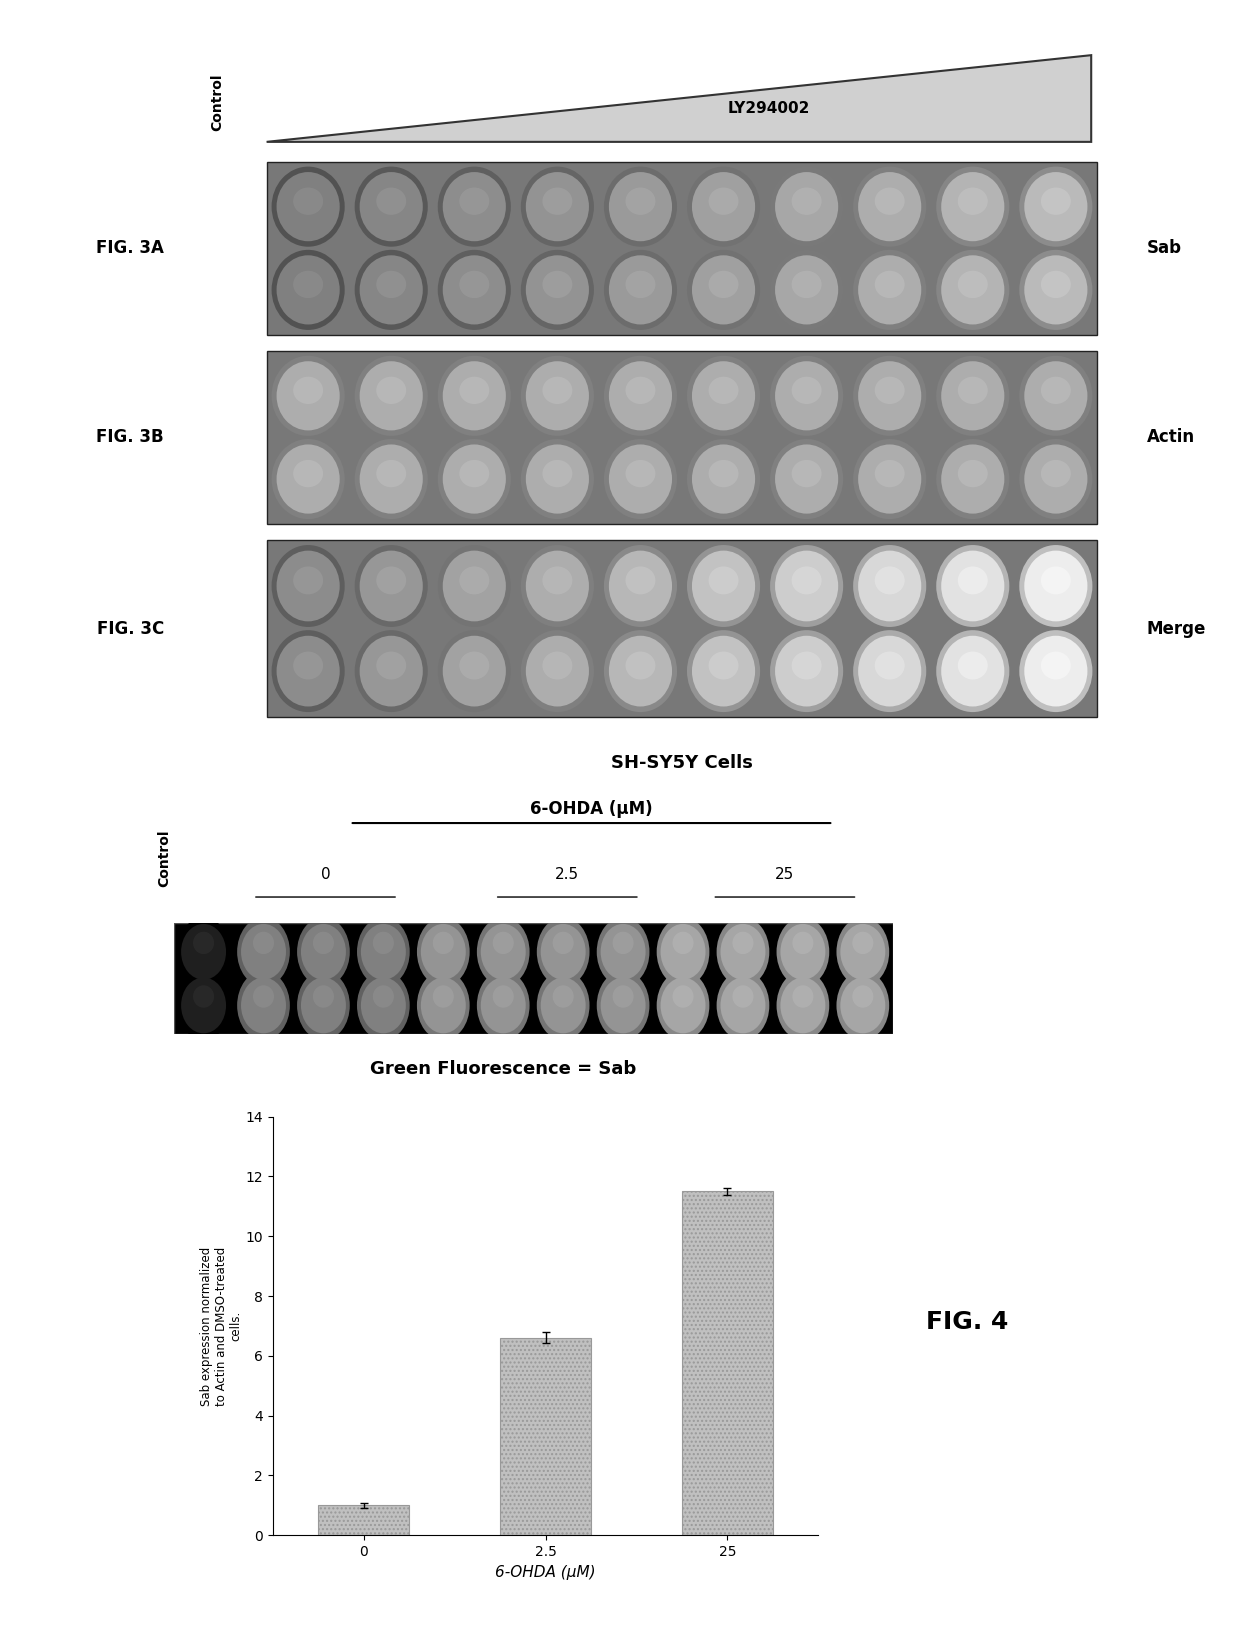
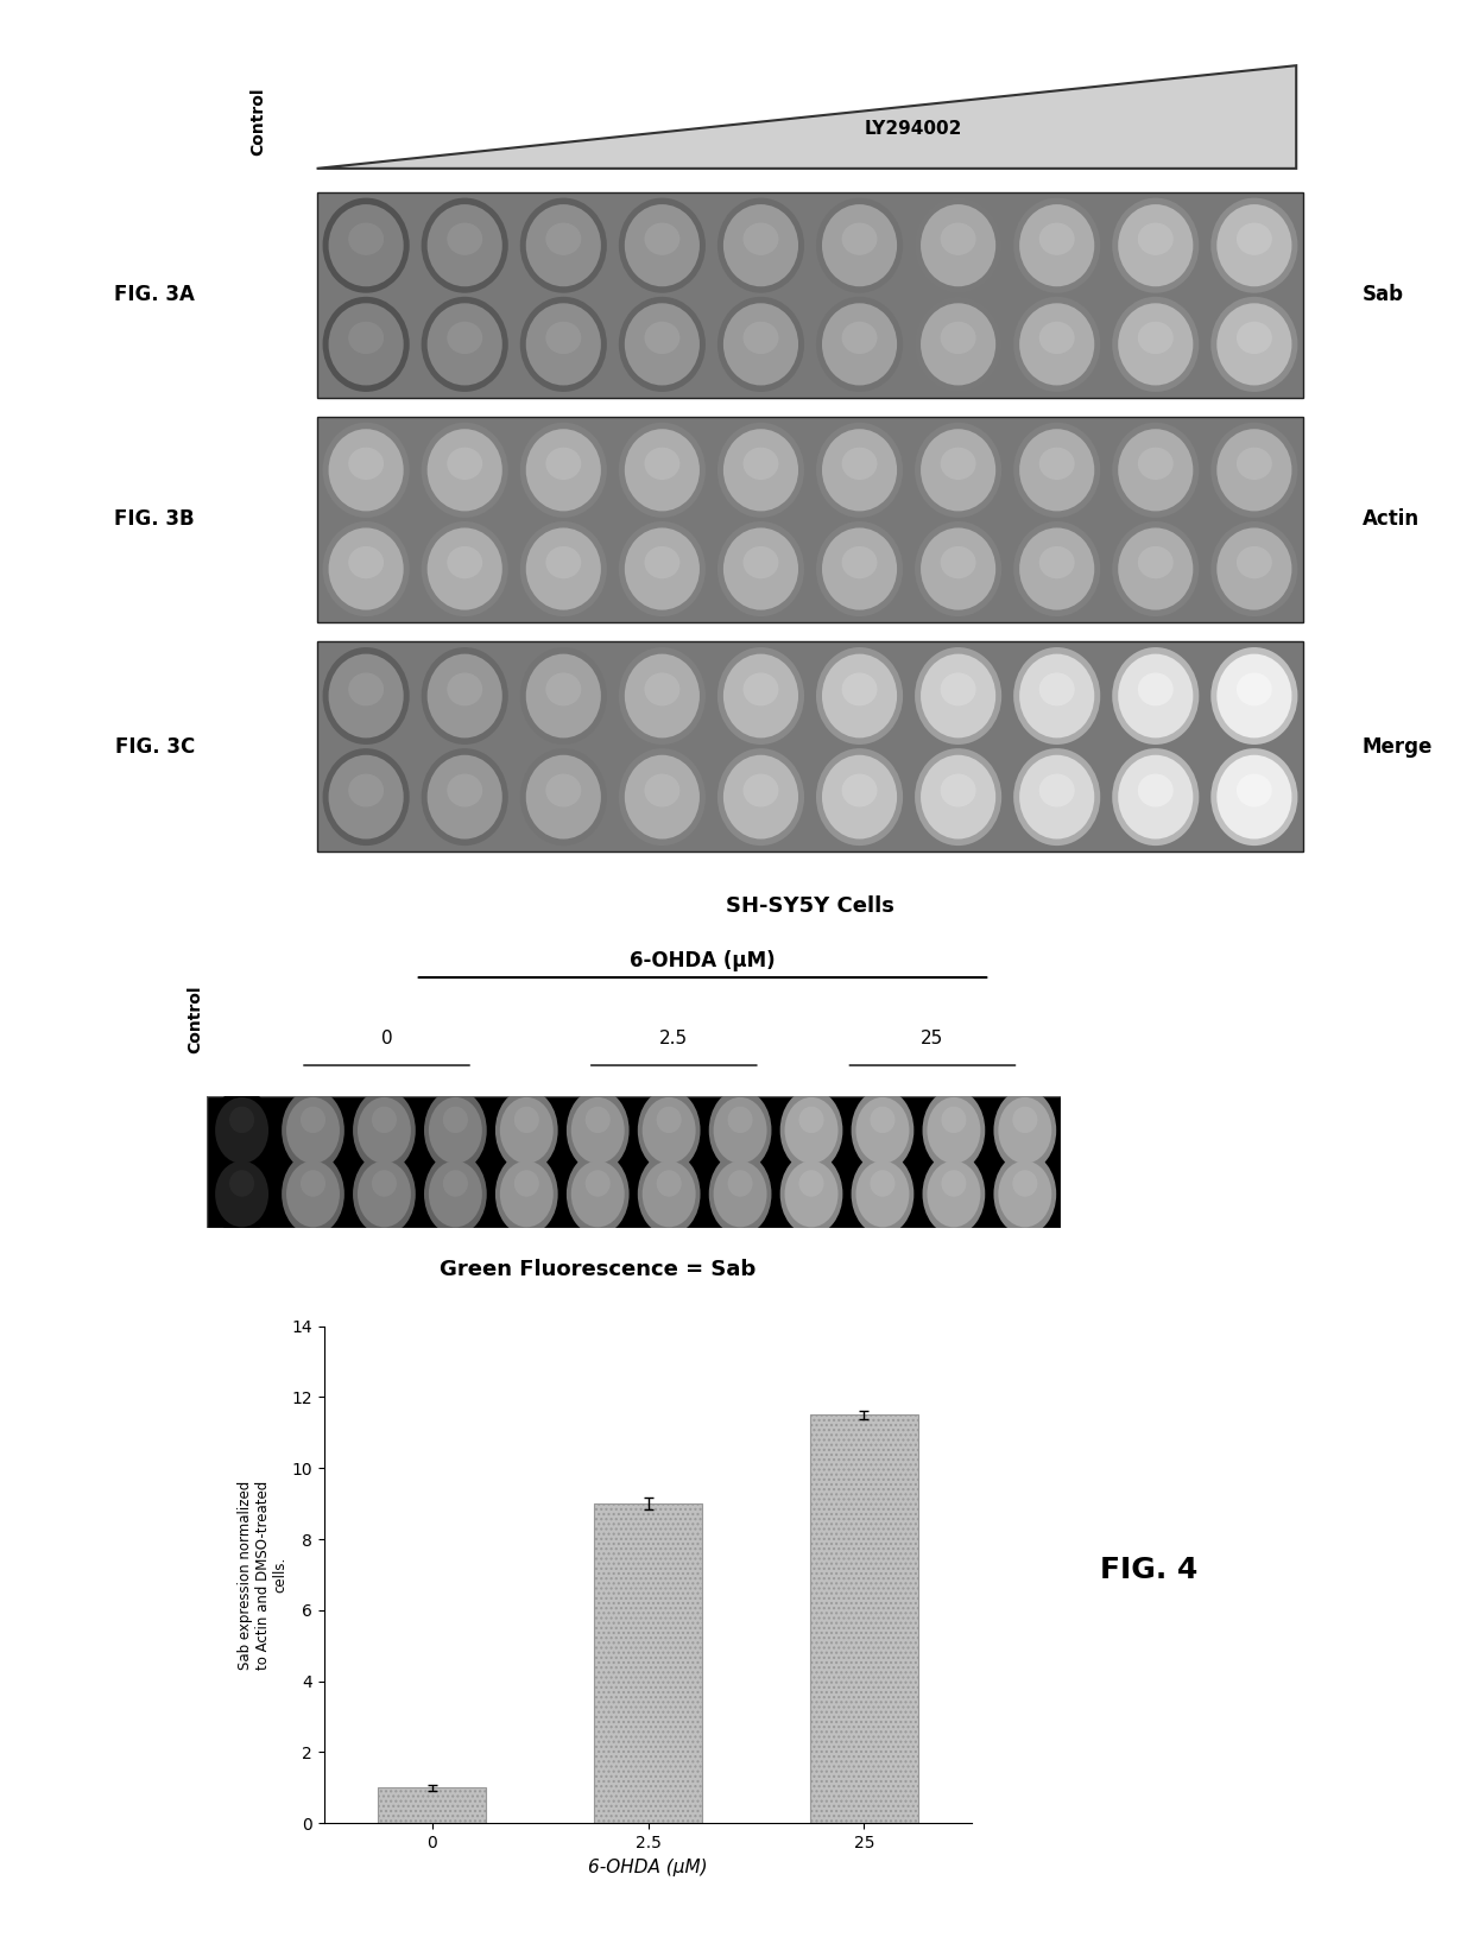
2.5: 6.6 -> 9.0
